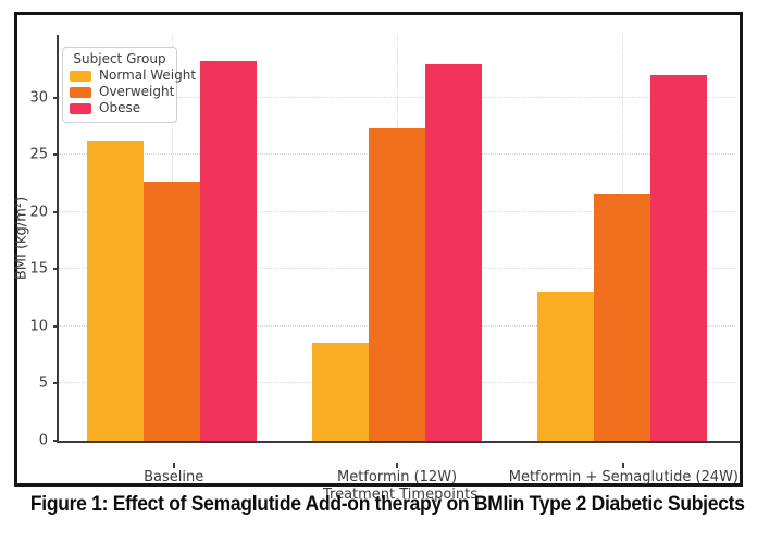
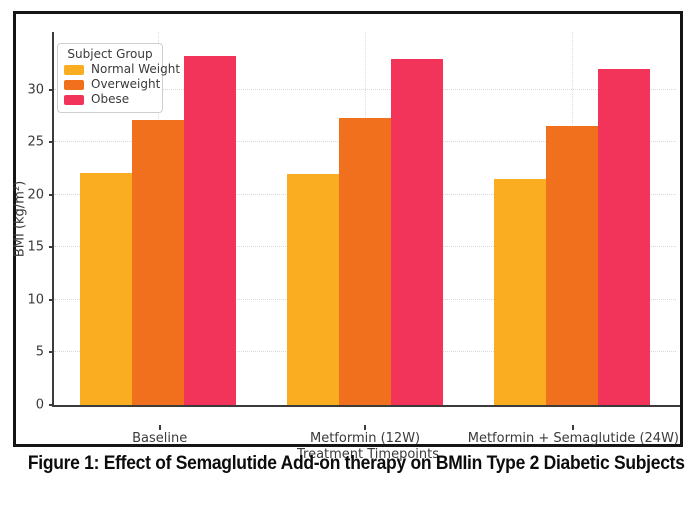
Normal Weight/Baseline: 26.2 -> 22.1
Overweight/Baseline: 22.7 -> 27.1
Normal Weight/Metformin (12W): 8.6 -> 22.0
Normal Weight/Metformin + Semaglutide (24W): 13.0 -> 21.5
Overweight/Metformin + Semaglutide (24W): 21.6 -> 26.6
